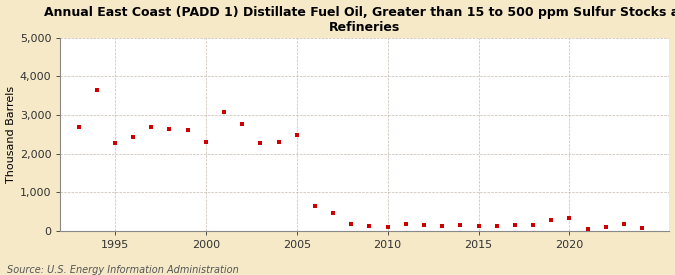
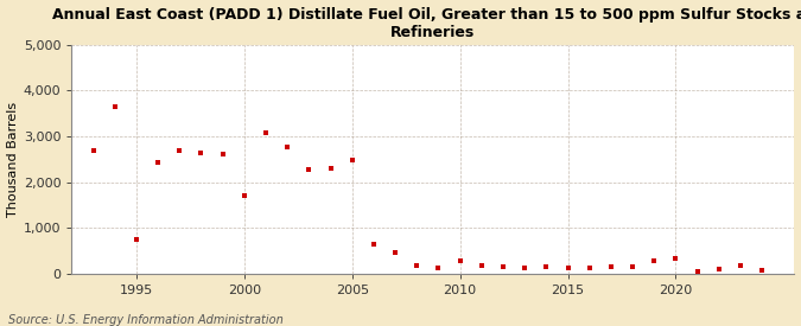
1995: 2,280 -> 750
2000: 2,290 -> 1,700
2010: 100 -> 300
